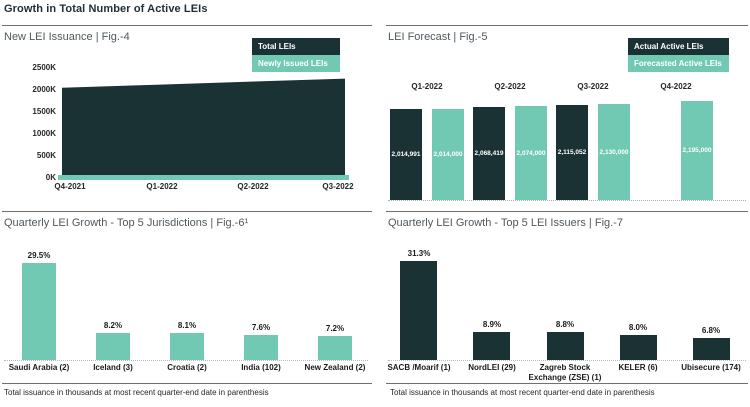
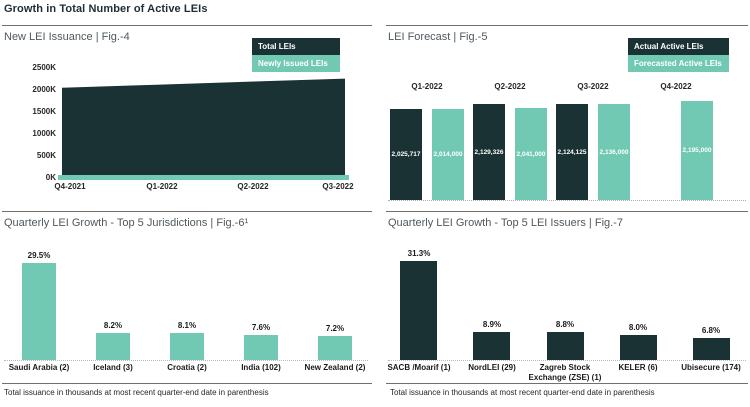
LEI Forecast | Fig.-5/Actual Active LEIs/Q1-2022: 2,014,991 -> 2,025,717
LEI Forecast | Fig.-5/Actual Active LEIs/Q2-2022: 2,068,419 -> 2,129,326
LEI Forecast | Fig.-5/Forecasted Active LEIs/Q2-2022: 2,074,000 -> 2,041,000
LEI Forecast | Fig.-5/Actual Active LEIs/Q3-2022: 2,115,052 -> 2,124,125
LEI Forecast | Fig.-5/Forecasted Active LEIs/Q3-2022: 2,130,000 -> 2,136,000
